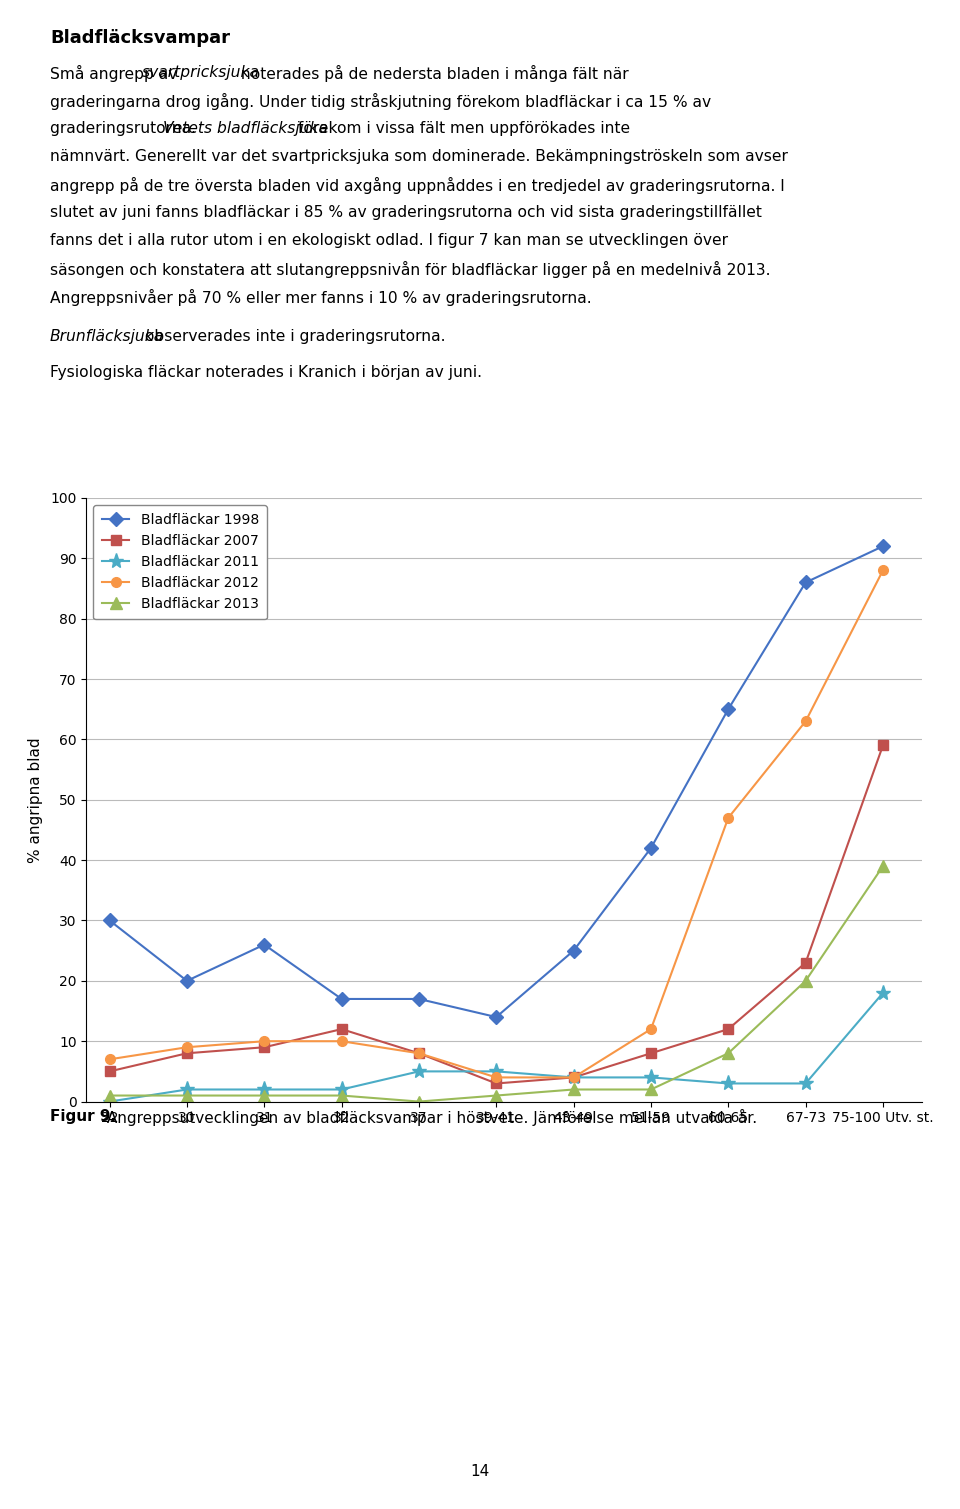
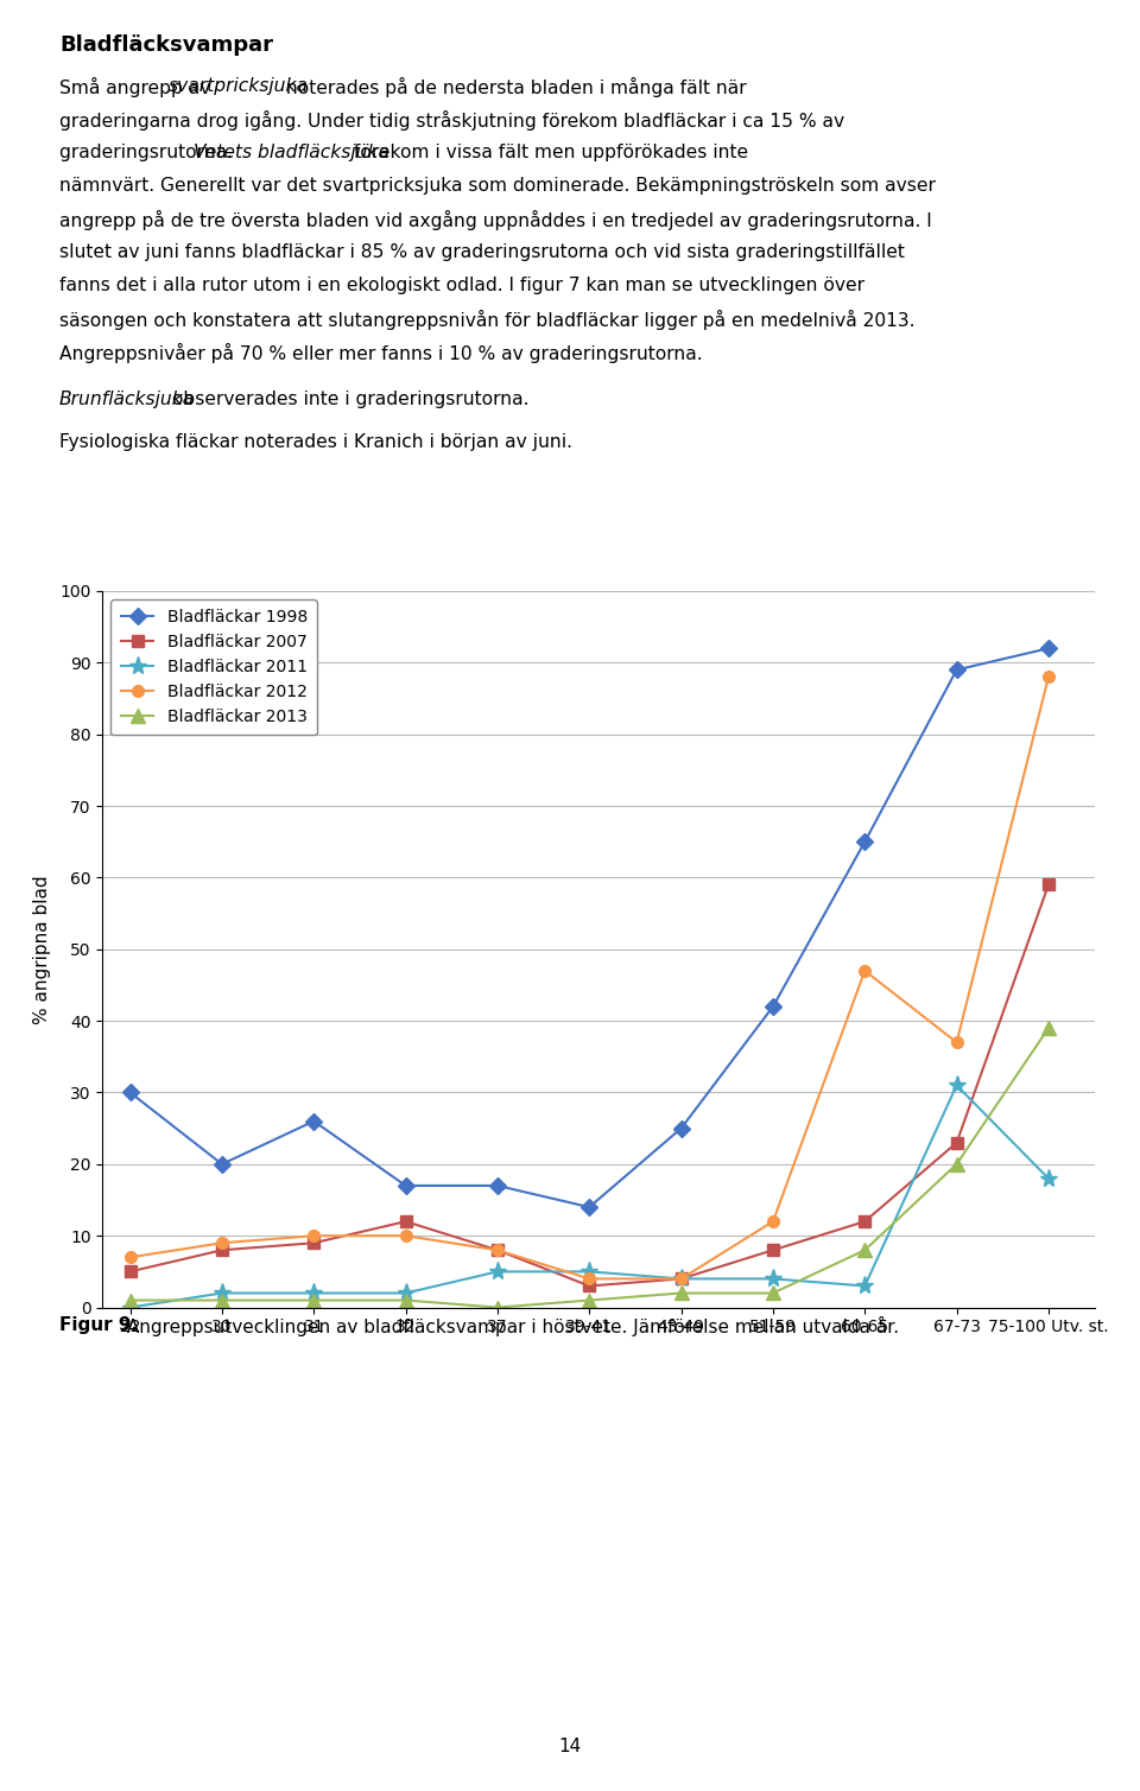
Bladfläckar 1998/67-73: 86 -> 89
Bladfläckar 2011/67-73: 3 -> 31
Bladfläckar 2012/67-73: 63 -> 37
